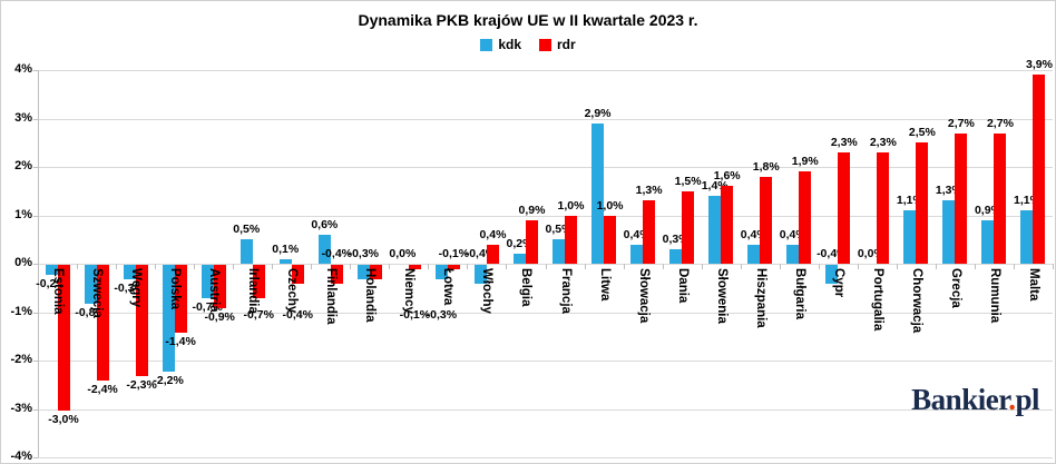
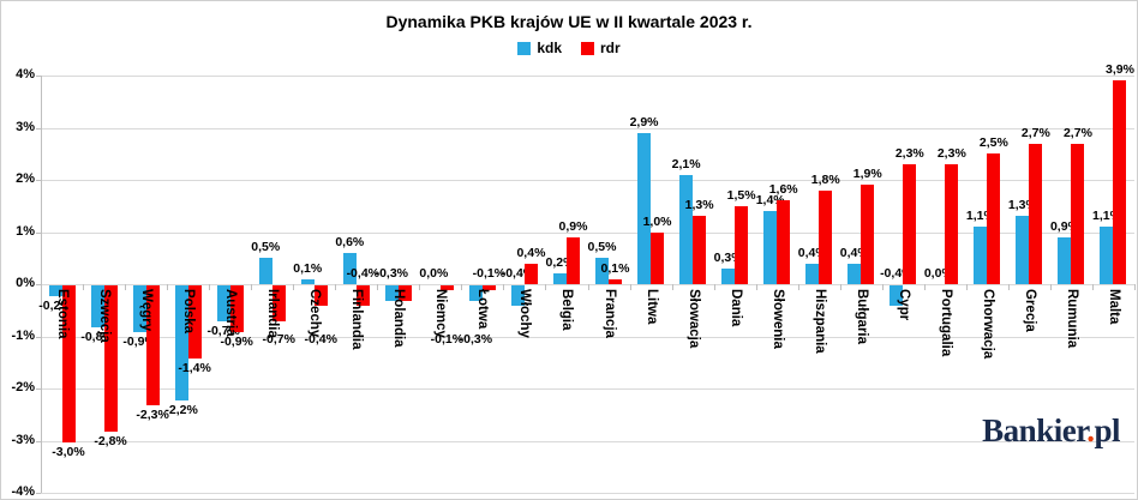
rdr/Szwecja: -2,4% -> -2,8%
kdk/Węgry: -0,3% -> -0,9%
rdr/Francja: 1,0% -> 0,1%
kdk/Słowacja: 0,4% -> 2,1%
